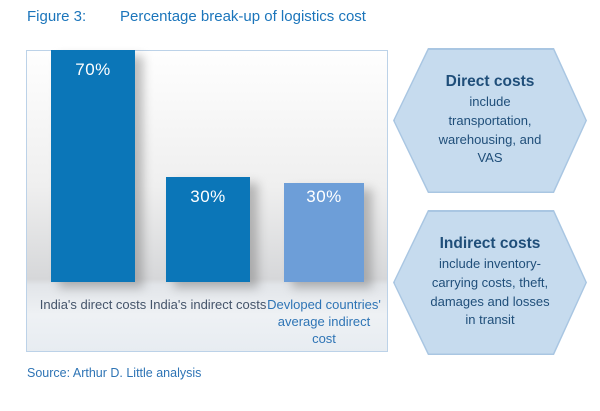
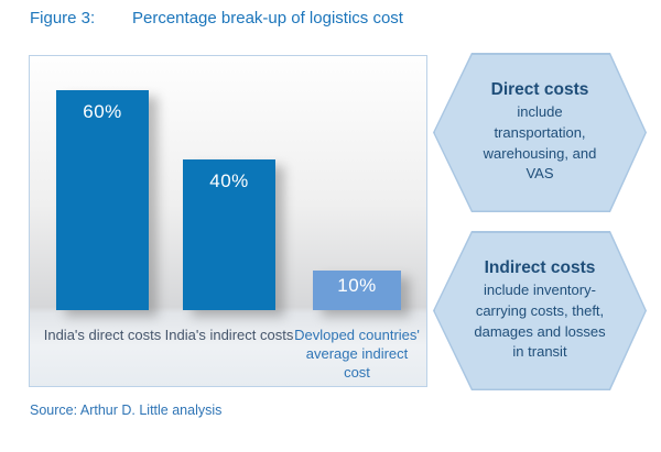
India's direct costs: 70% -> 60%
India's indirect costs: 30% -> 40%
Devloped countries' average indirect cost: 30% -> 10%
